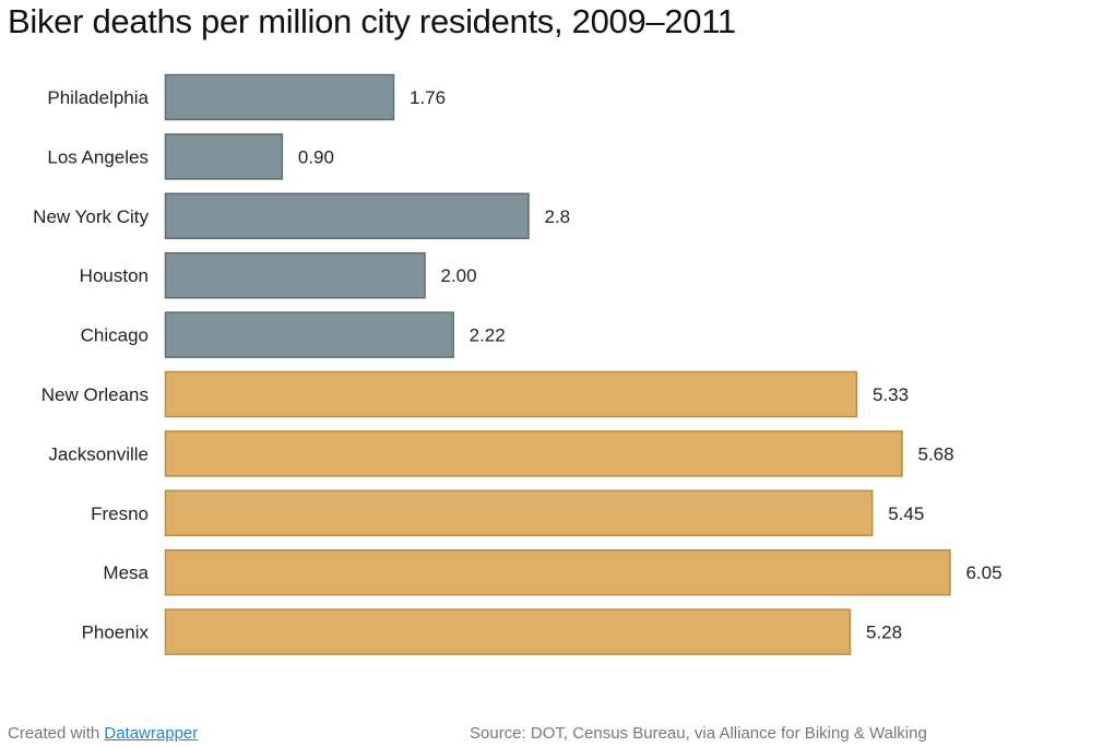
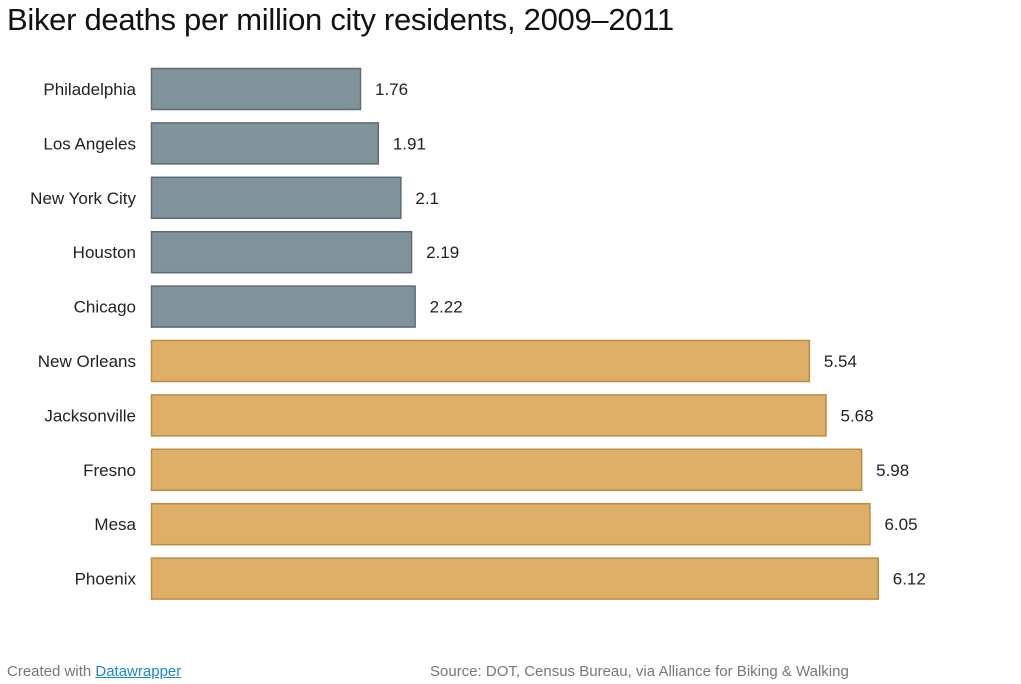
Los Angeles: 0.90 -> 1.91
New York City: 2.8 -> 2.1
Houston: 2.00 -> 2.19
New Orleans: 5.33 -> 5.54
Fresno: 5.45 -> 5.98
Phoenix: 5.28 -> 6.12
